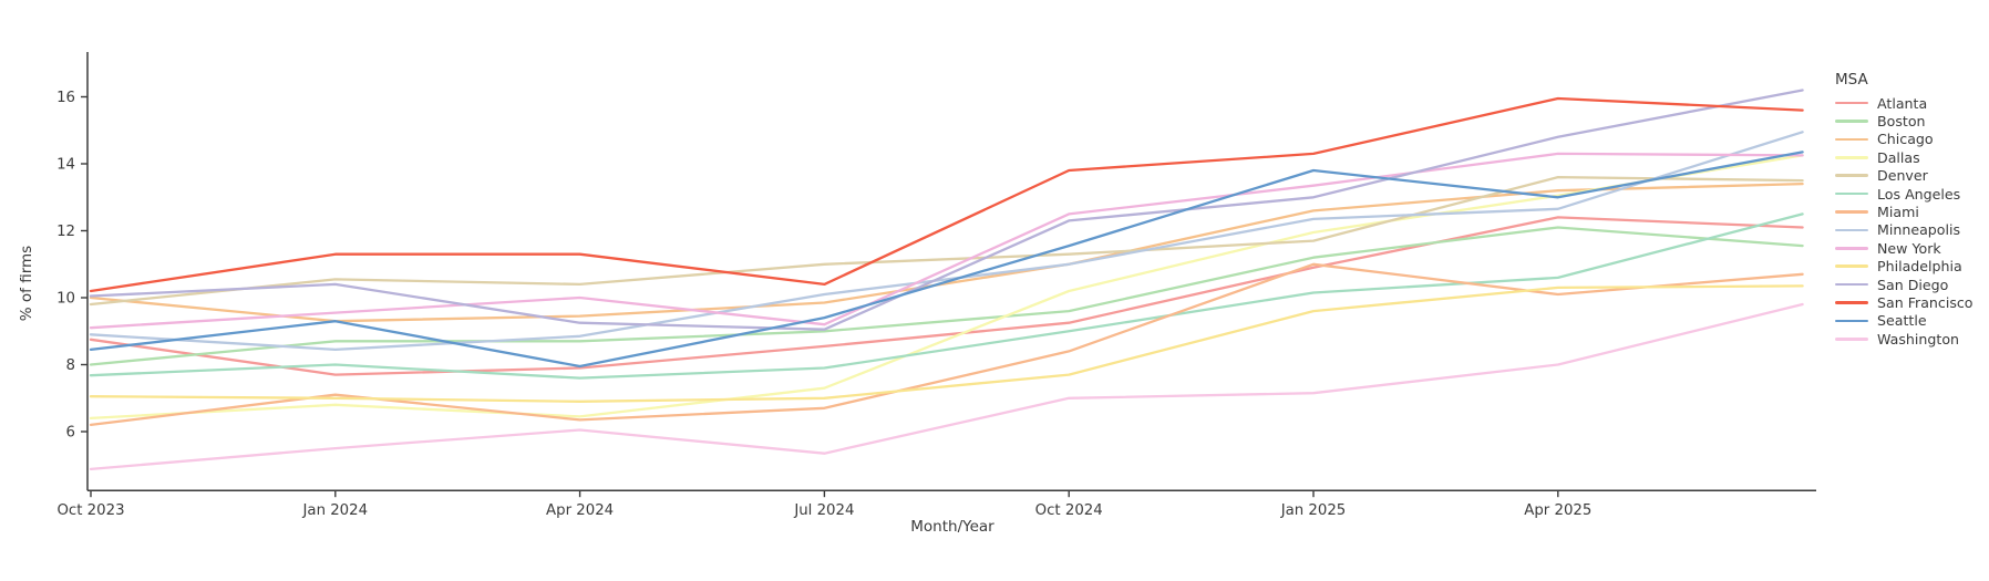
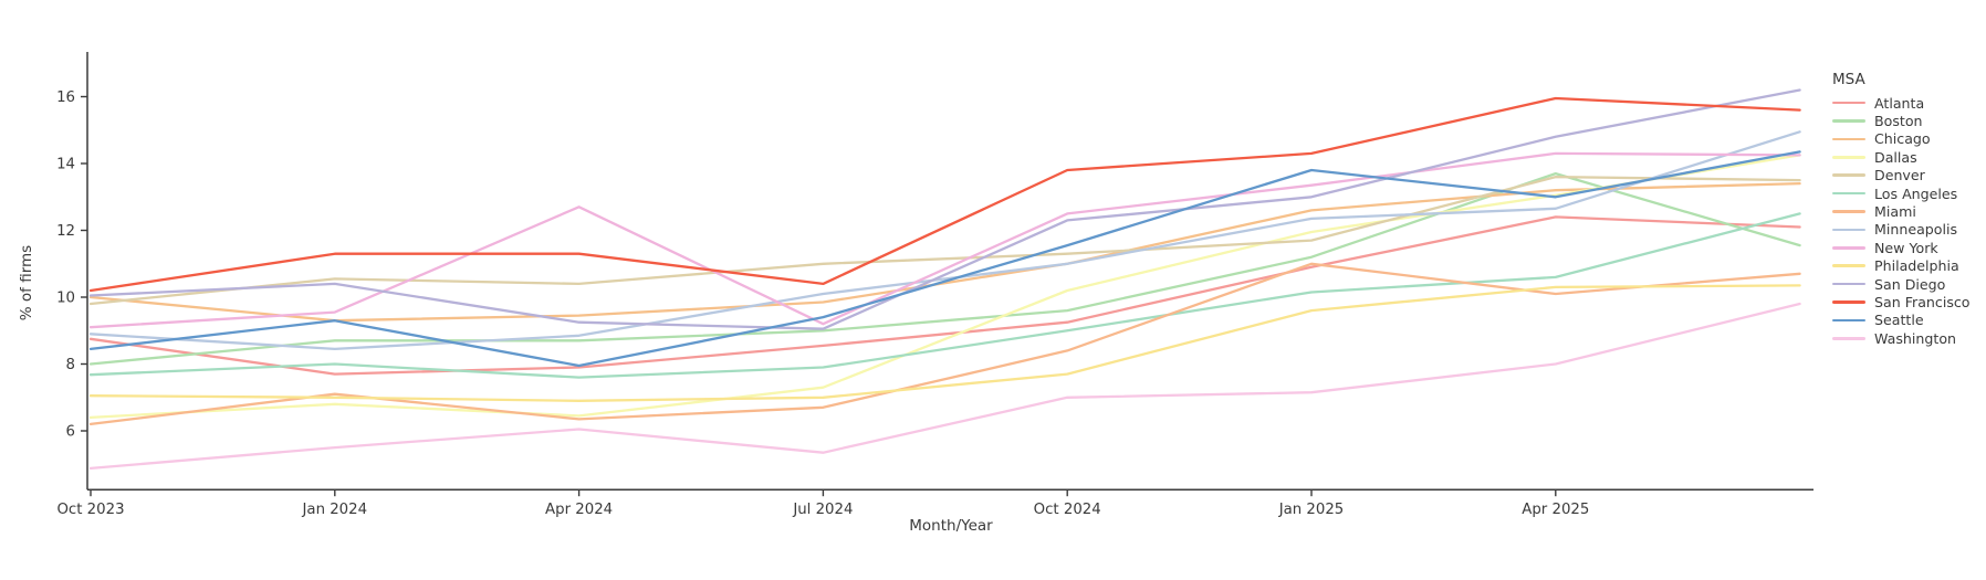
New York/Apr 2024: 10.0 -> 12.7
Boston/Apr 2025: 12.1 -> 13.7
